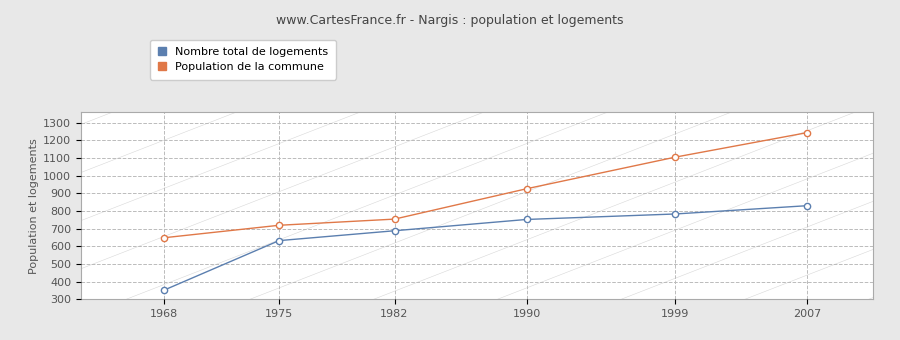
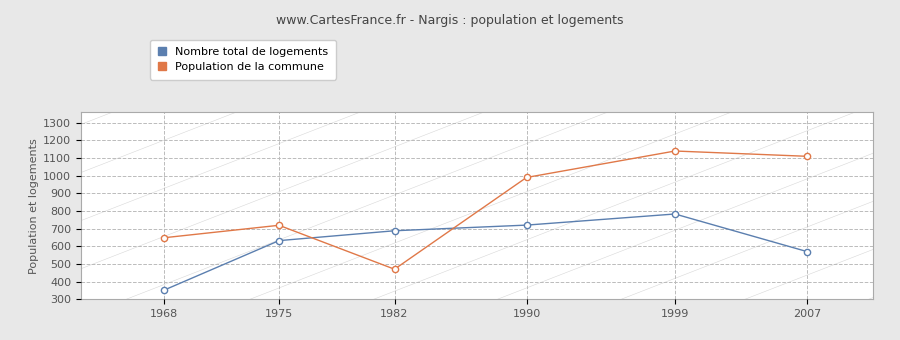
Population de la commune/1982: 750 -> 470
Nombre total de logements/1990: 750 -> 720
Population de la commune/1990: 930 -> 990
Population de la commune/1999: 1100 -> 1140
Nombre total de logements/2007: 830 -> 570
Population de la commune/2007: 1240 -> 1110
